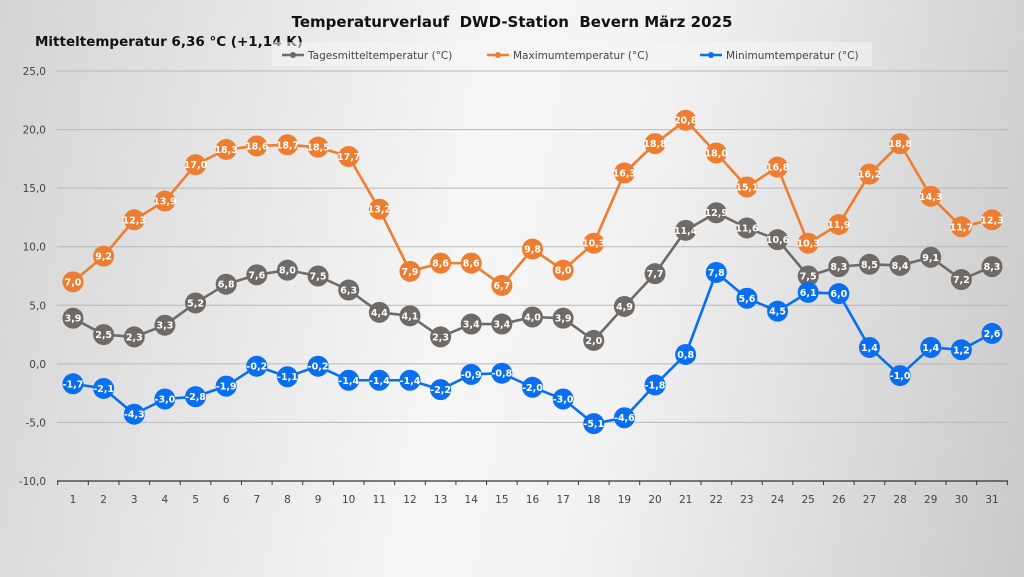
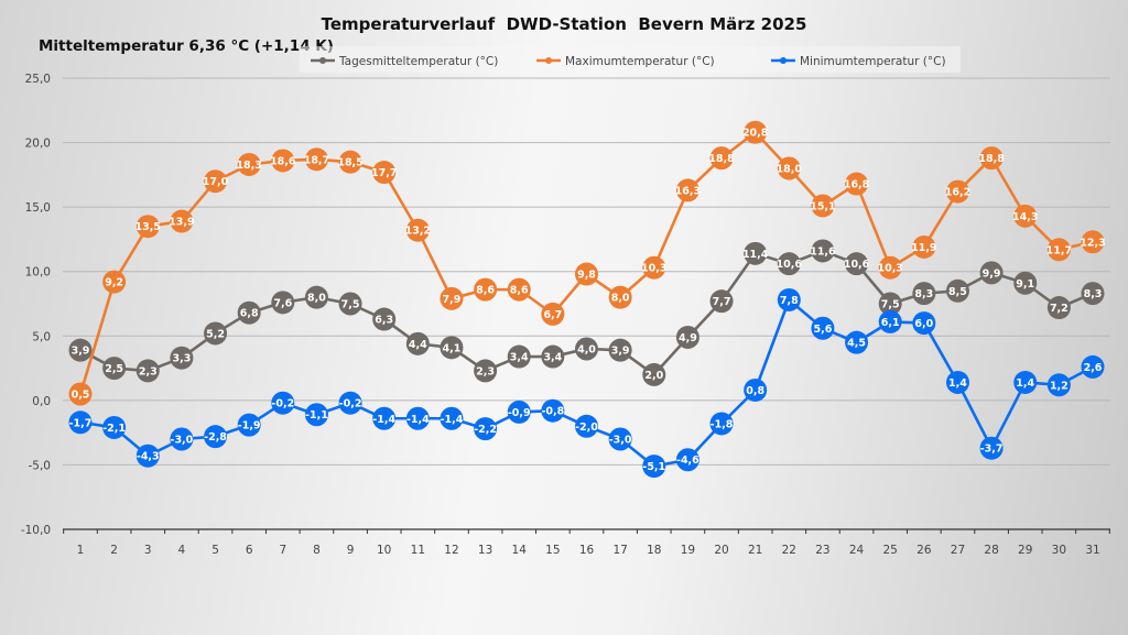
Maximumtemperatur (°C)/1: 7,0 -> 0,5
Maximumtemperatur (°C)/3: 12,3 -> 13,5
Tagesmitteltemperatur (°C)/22: 12,9 -> 10,6
Tagesmitteltemperatur (°C)/28: 8,4 -> 9,9
Minimumtemperatur (°C)/28: -1,0 -> -3,7
